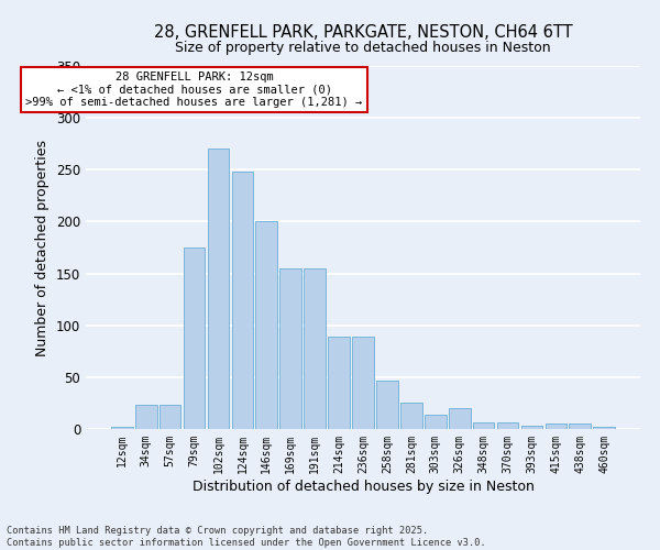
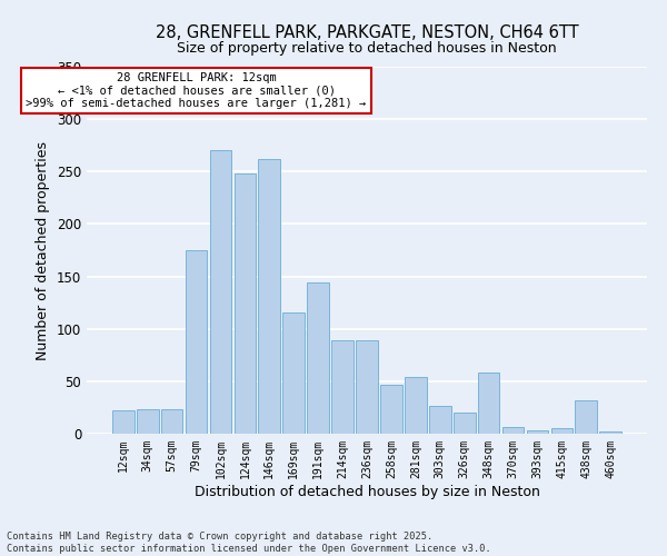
12sqm: 2 -> 22
146sqm: 200 -> 262
169sqm: 155 -> 116
191sqm: 155 -> 144
281sqm: 25 -> 54
303sqm: 14 -> 26
348sqm: 6 -> 58
438sqm: 5 -> 32
